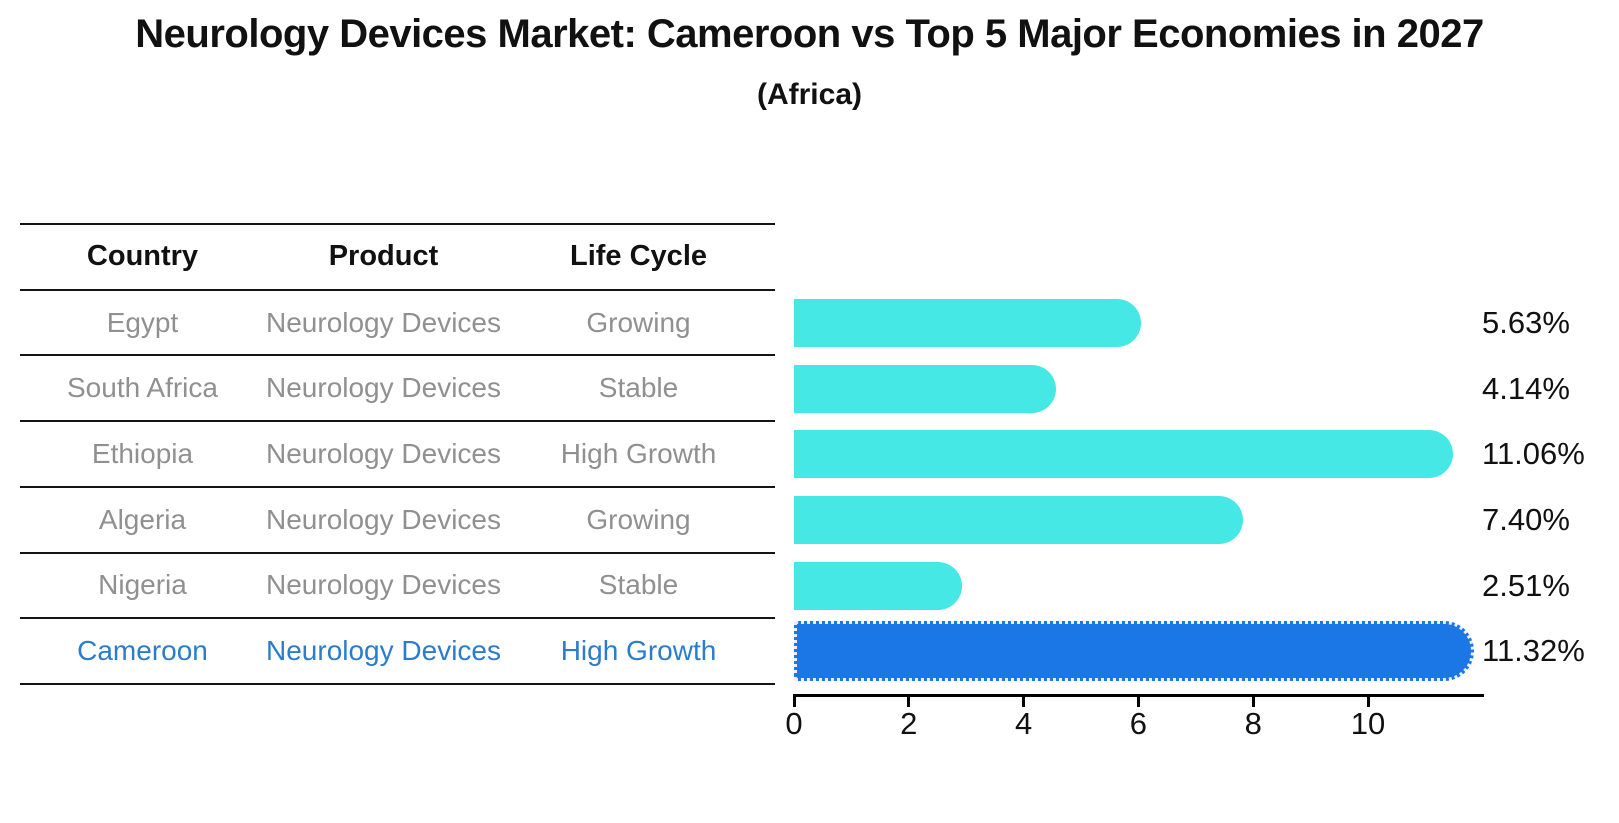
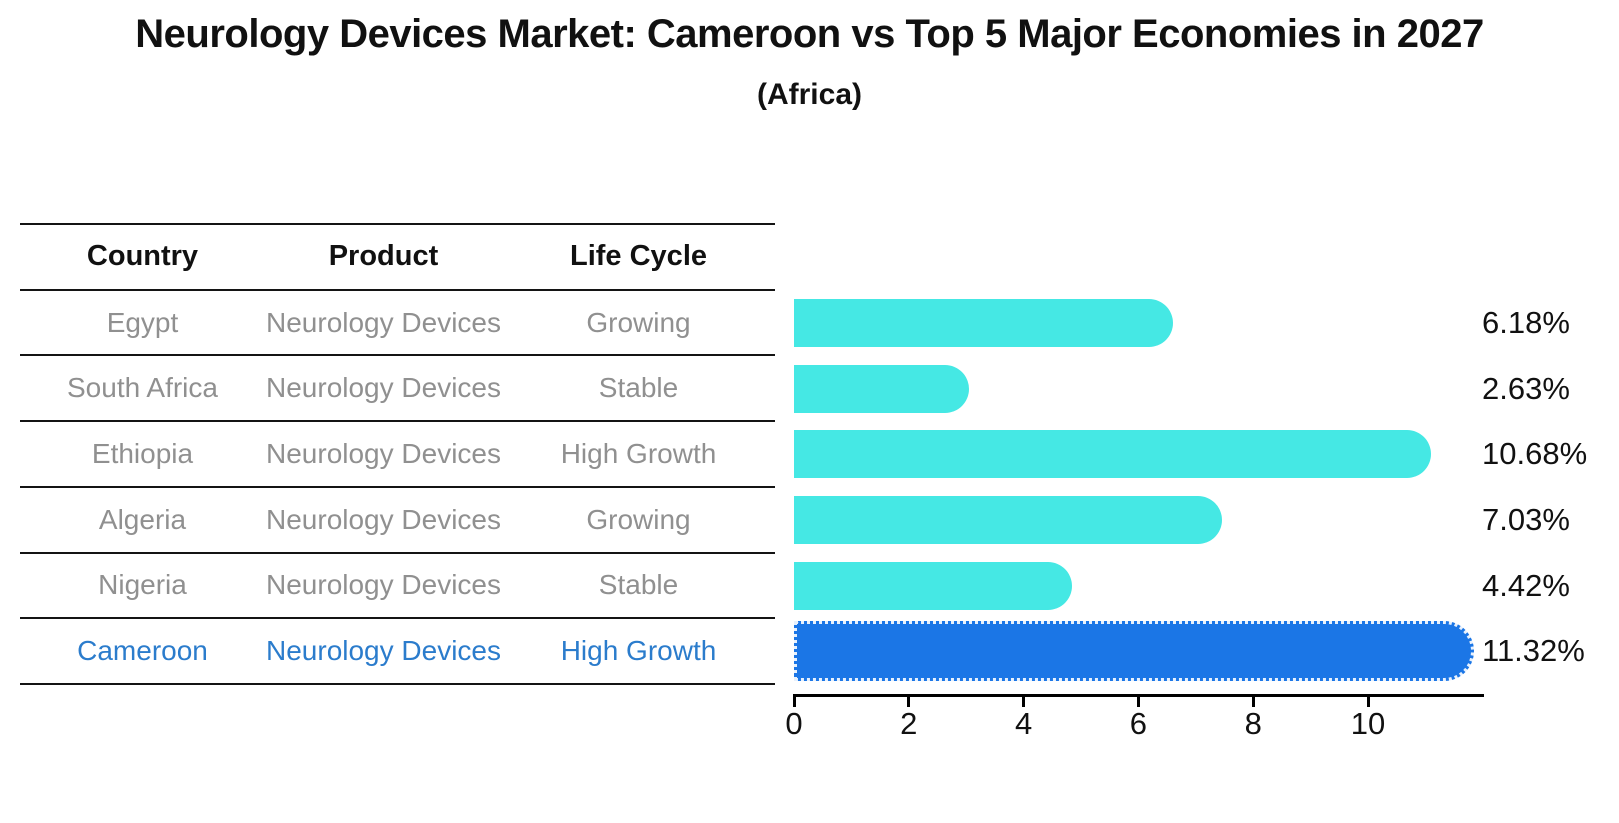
Egypt: 5.63% -> 6.18%
South Africa: 4.14% -> 2.63%
Ethiopia: 11.06% -> 10.68%
Algeria: 7.40% -> 7.03%
Nigeria: 2.51% -> 4.42%
